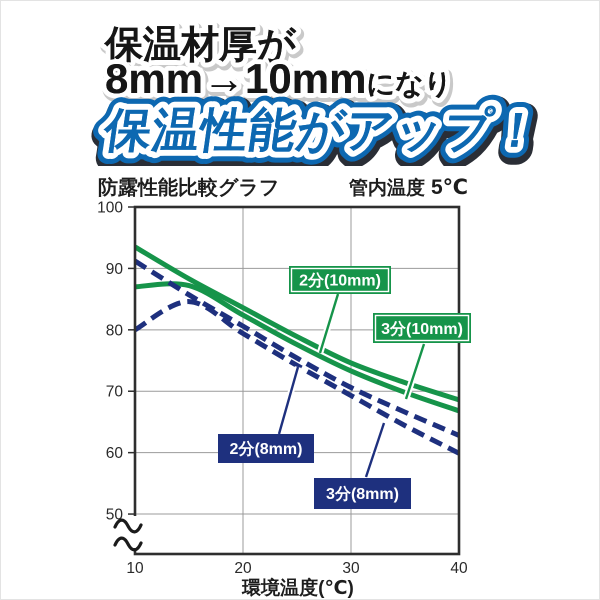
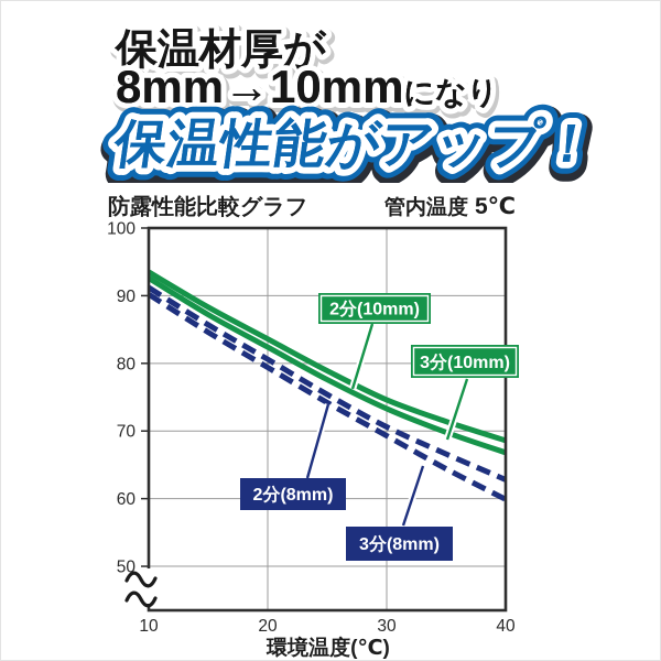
3分(10mm)/10: 87 -> 93
3分(8mm)/10: 80 -> 90
